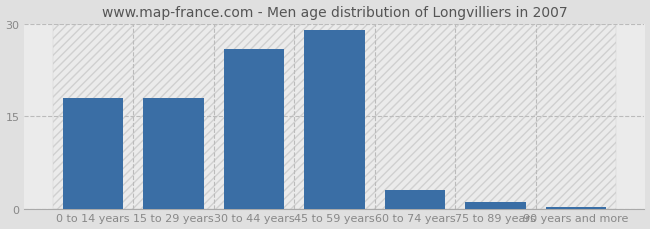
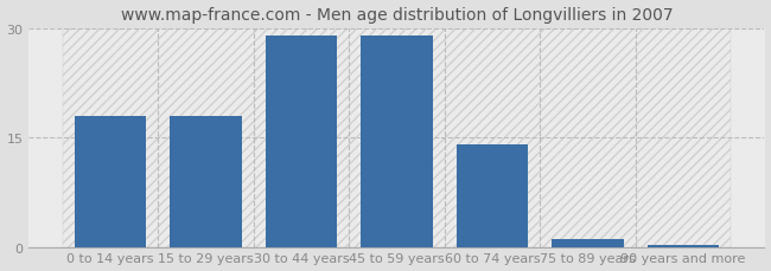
30 to 44 years: 26.0 -> 29.0
60 to 74 years: 3.0 -> 14.0
